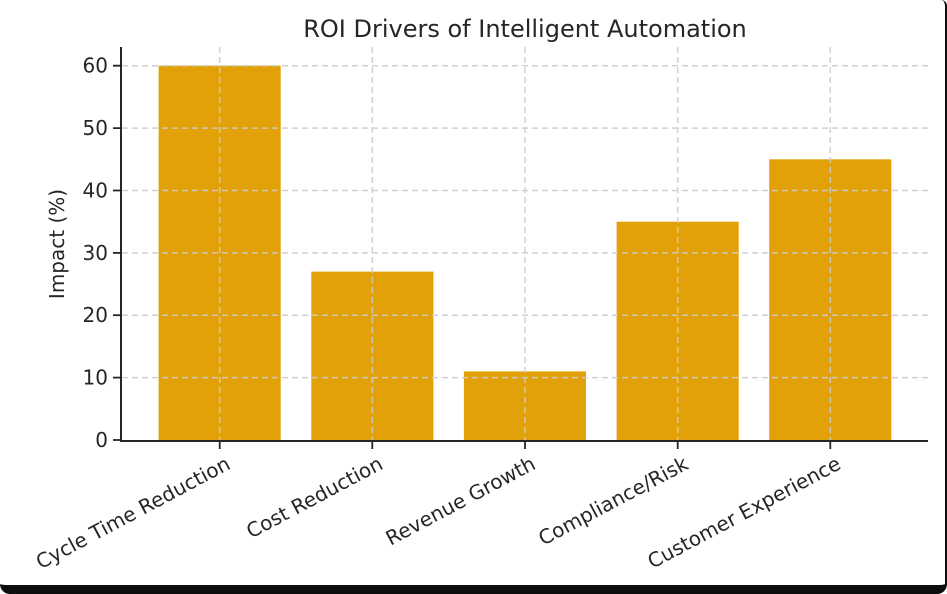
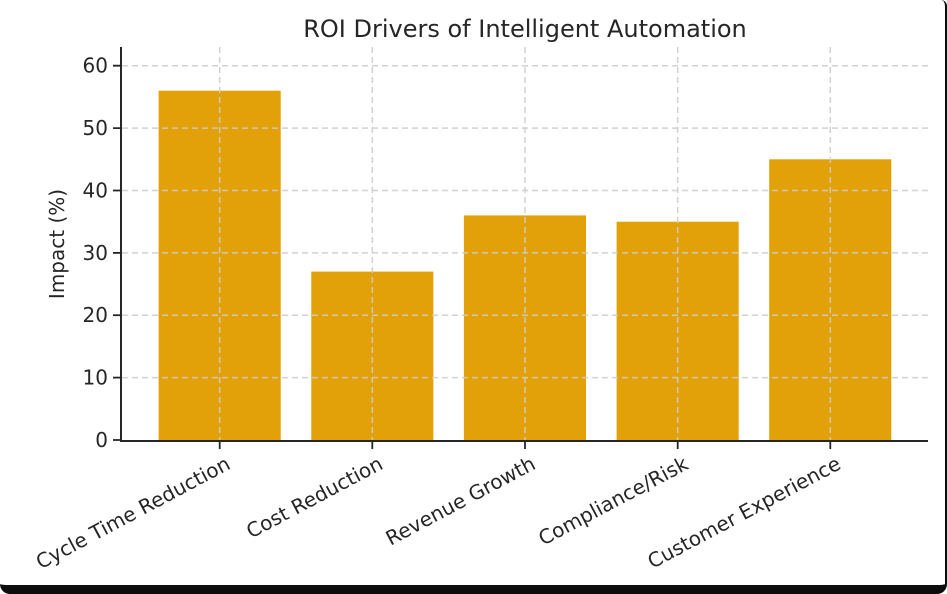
Cycle Time Reduction: 60 -> 56
Revenue Growth: 11 -> 36
